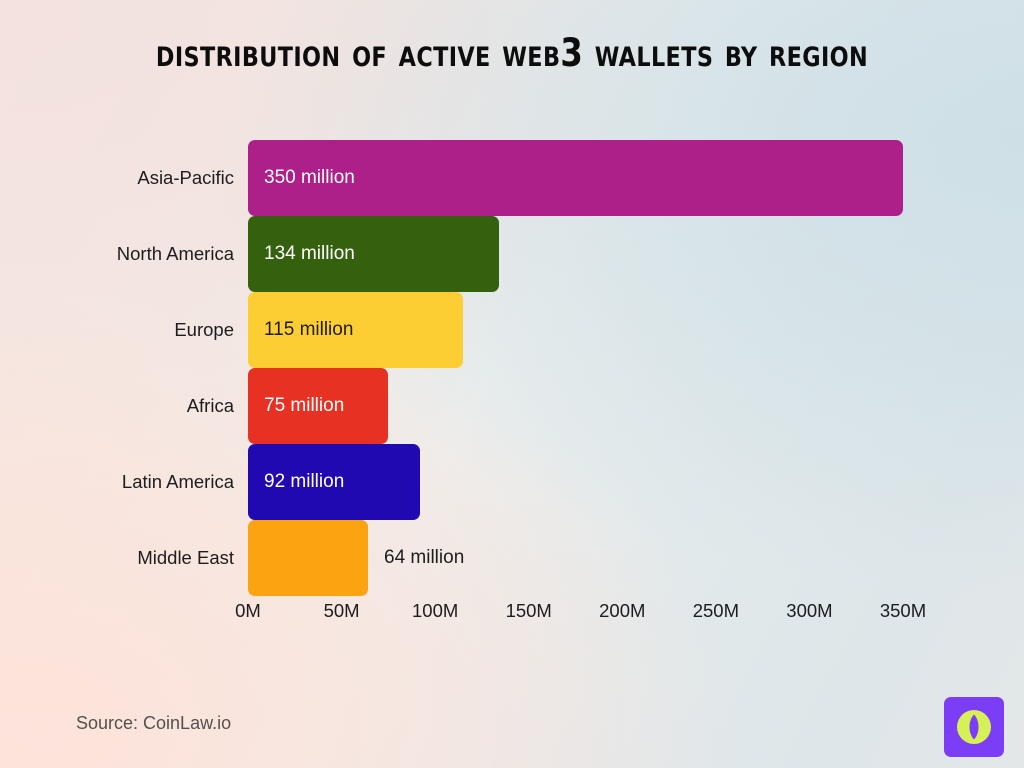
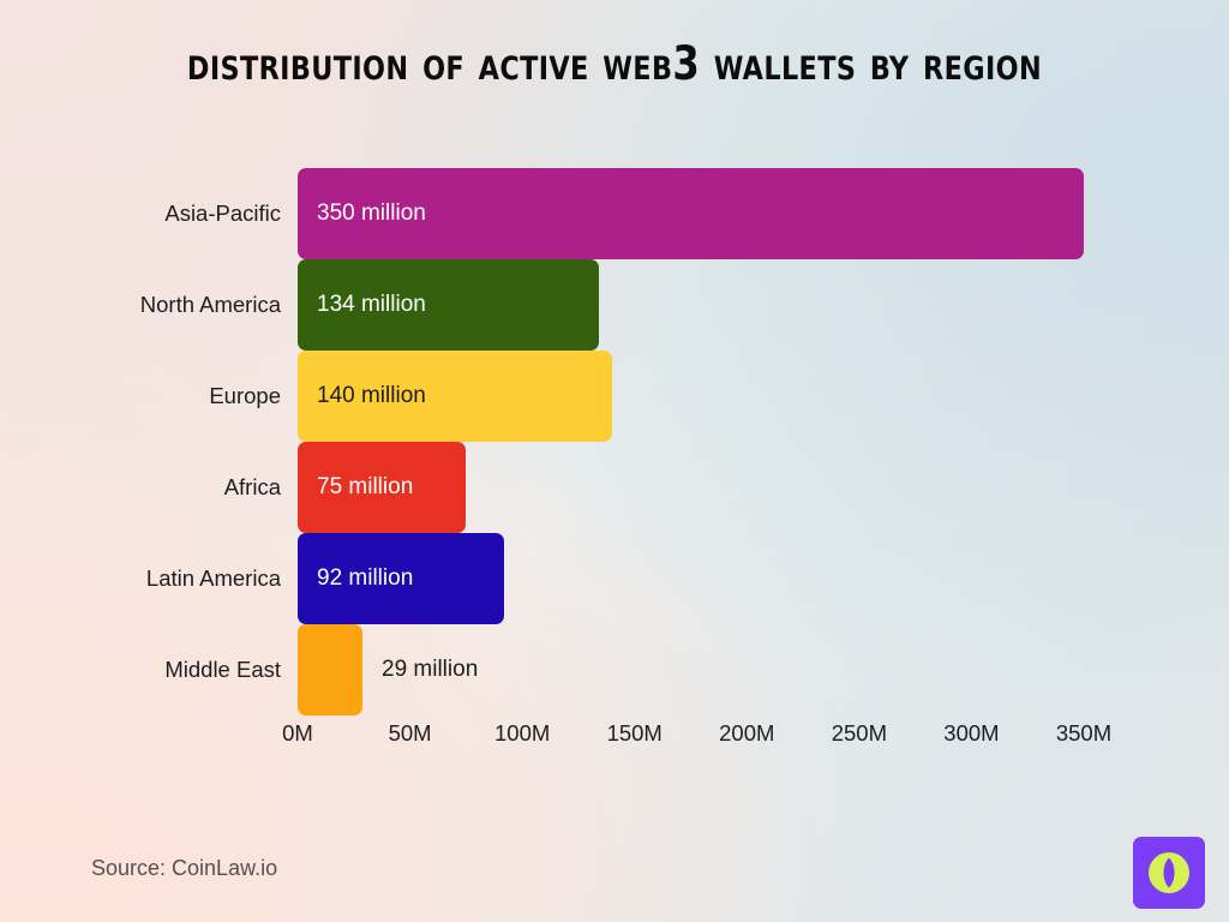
Europe: 115 -> 140
Middle East: 64 -> 29
